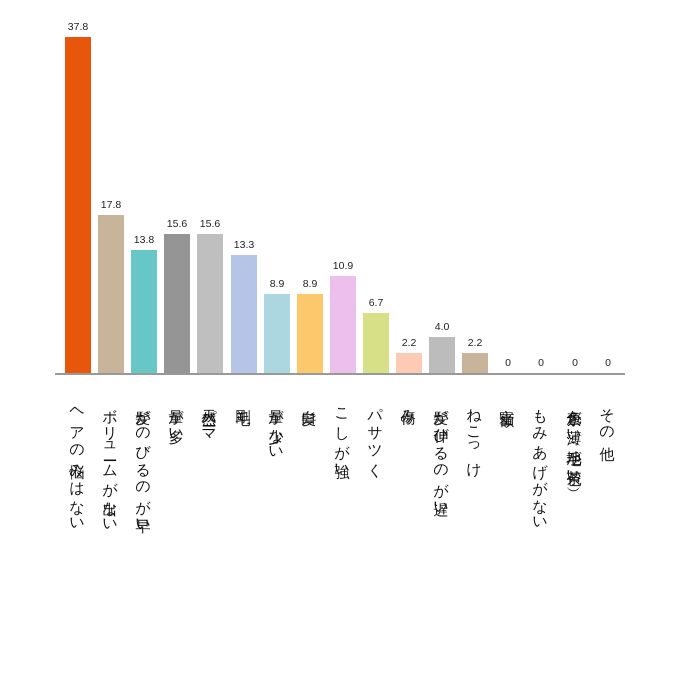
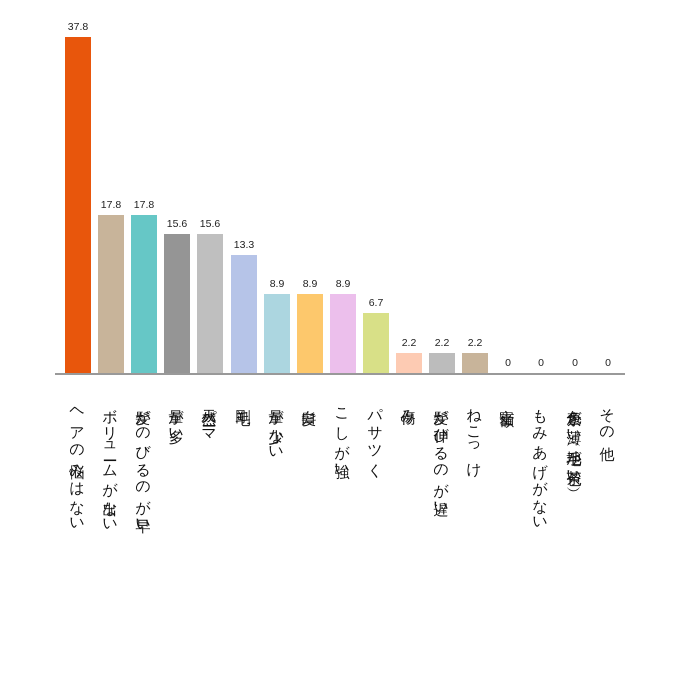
髪がのびるのが早い: 13.8 -> 17.8
こしが強い: 10.9 -> 8.9
髪が伸びるのが遅い: 4.0 -> 2.2
